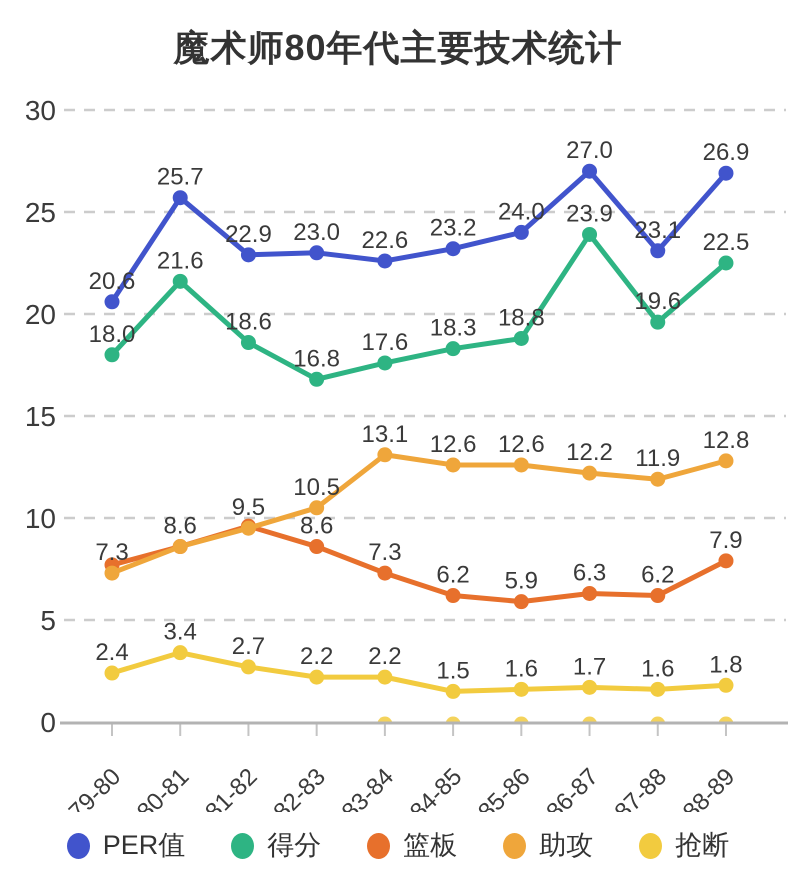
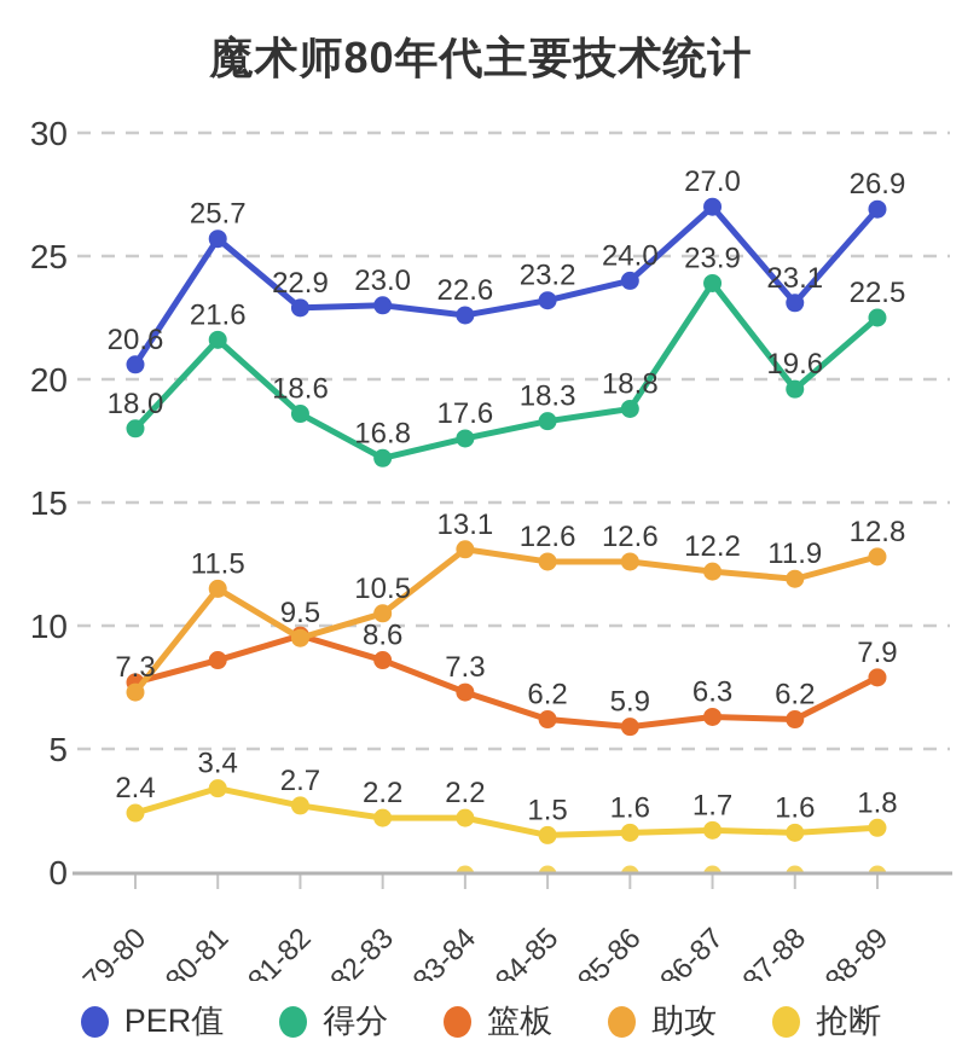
助攻/80-81: 8.6 -> 11.5
